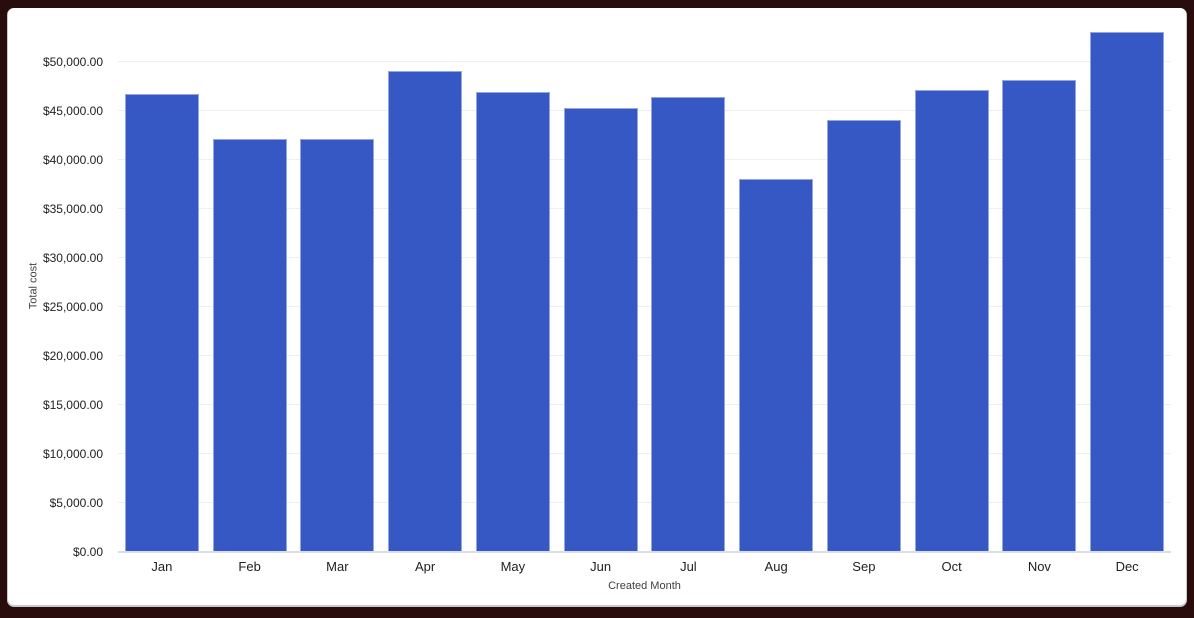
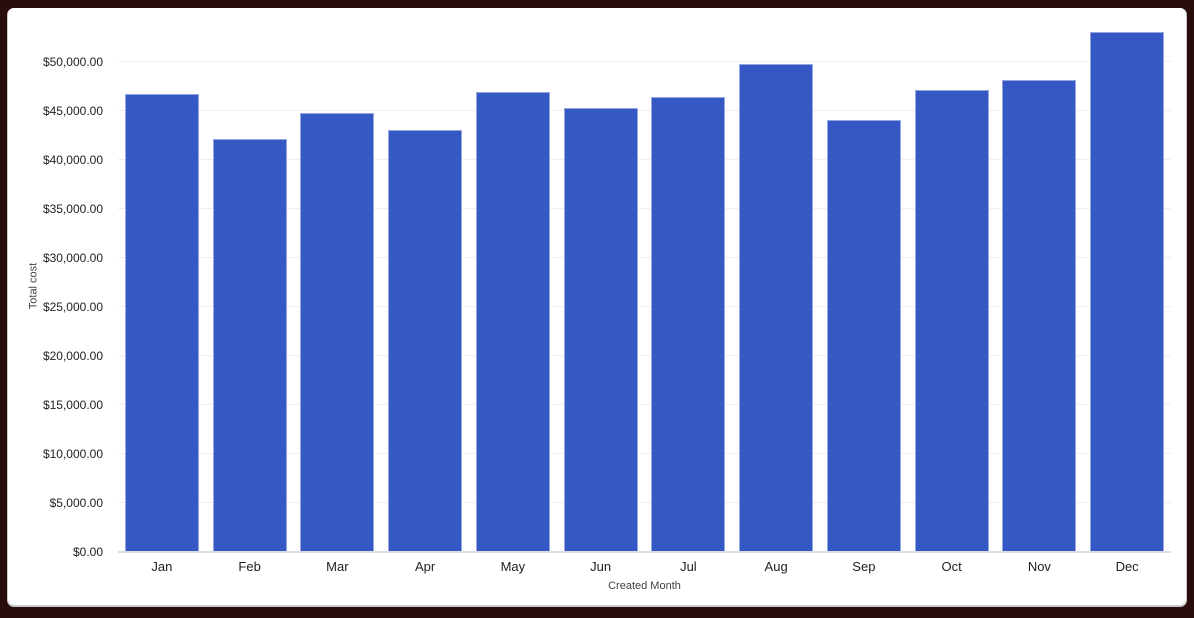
Mar: $42000 -> $45000
Apr: $49000 -> $43000
Aug: $38000 -> $50000
